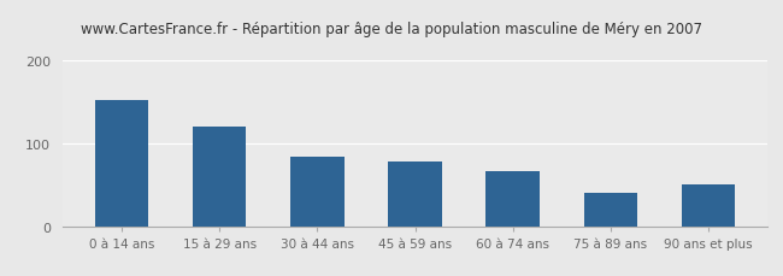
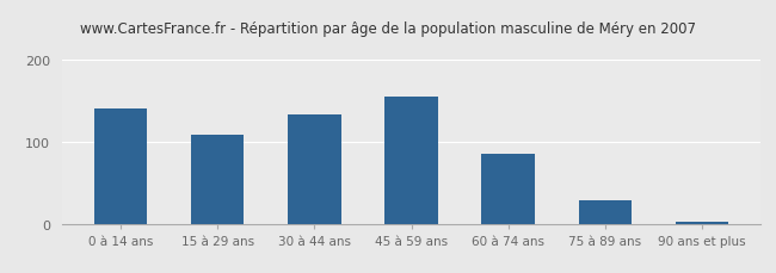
0 à 14 ans: 152 -> 140
15 à 29 ans: 120 -> 108
30 à 44 ans: 84 -> 133
45 à 59 ans: 78 -> 155
60 à 74 ans: 66 -> 85
75 à 89 ans: 40 -> 28
90 ans et plus: 50 -> 3
